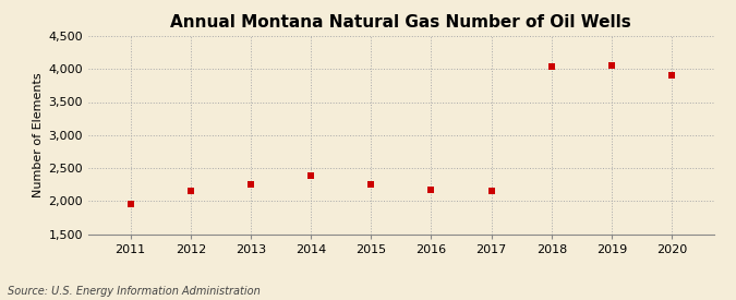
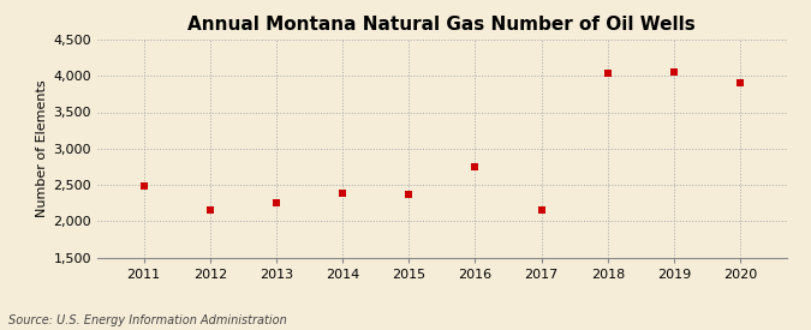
2011: 1,960 -> 2,480
2015: 2,260 -> 2,360
2016: 2,160 -> 2,740
